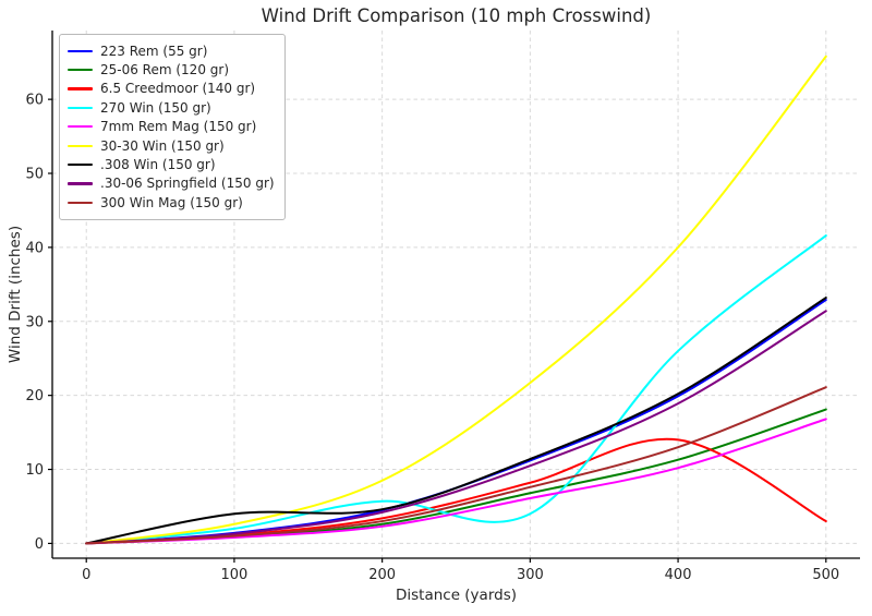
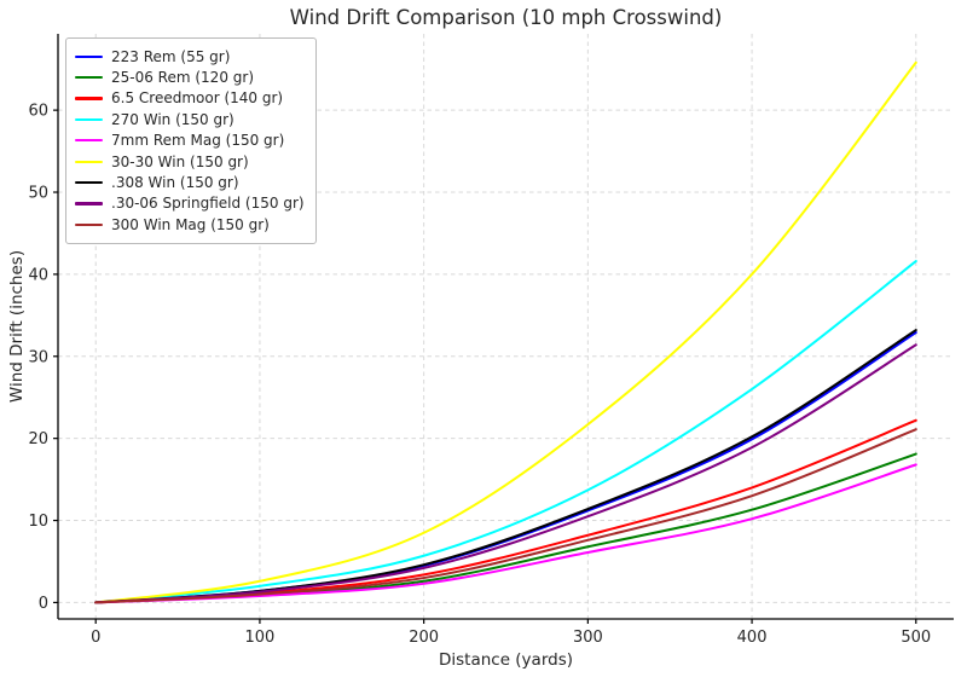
.308 Win (150 gr)/100: 4 -> 1
270 Win (150 gr)/300: 4 -> 14
6.5 Creedmoor (140 gr)/500: 3 -> 22
